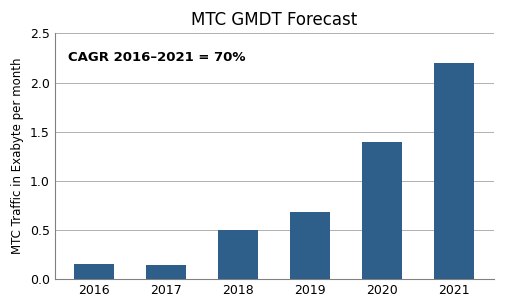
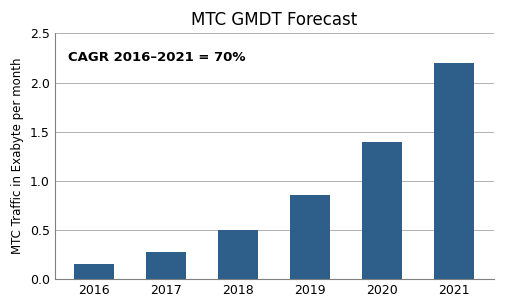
2017: 0.14 -> 0.28
2019: 0.68 -> 0.86
